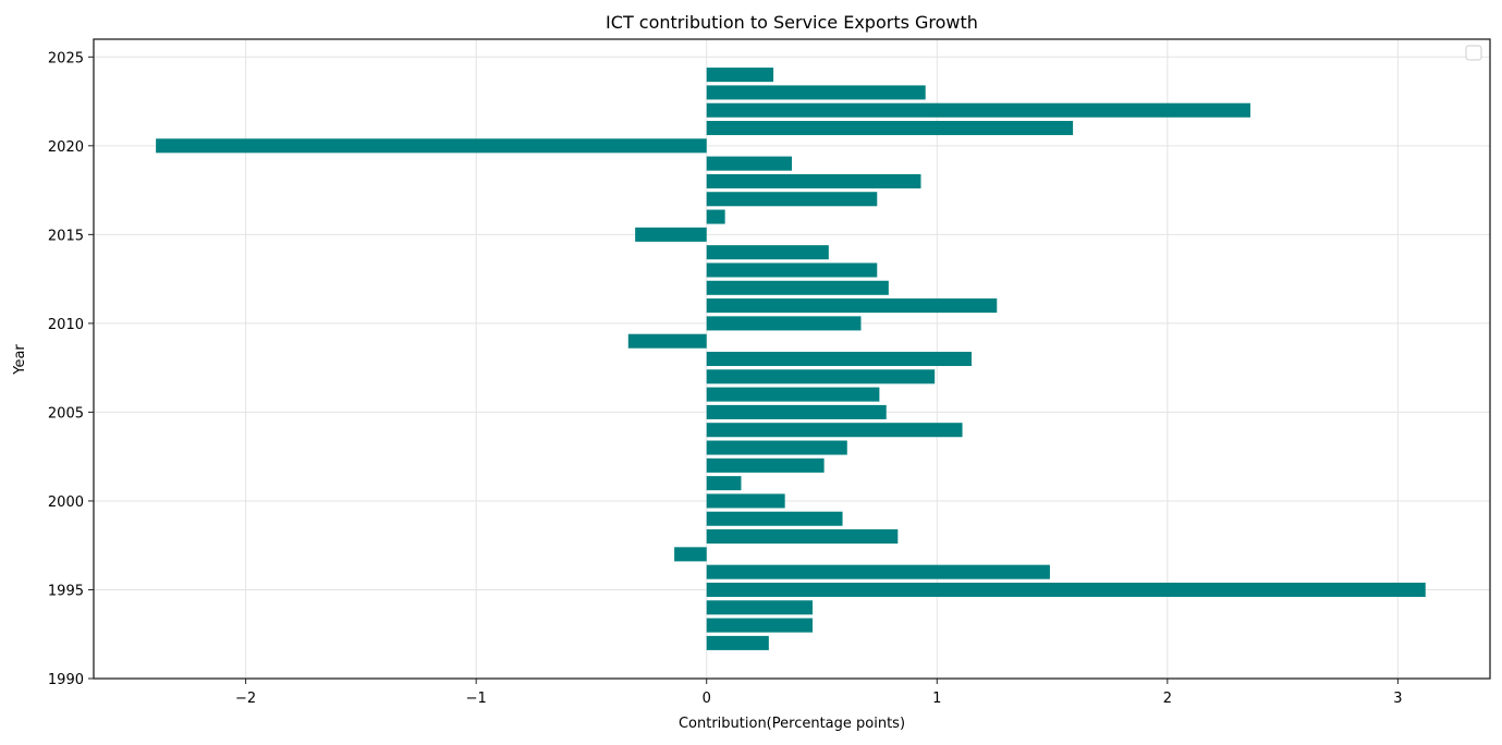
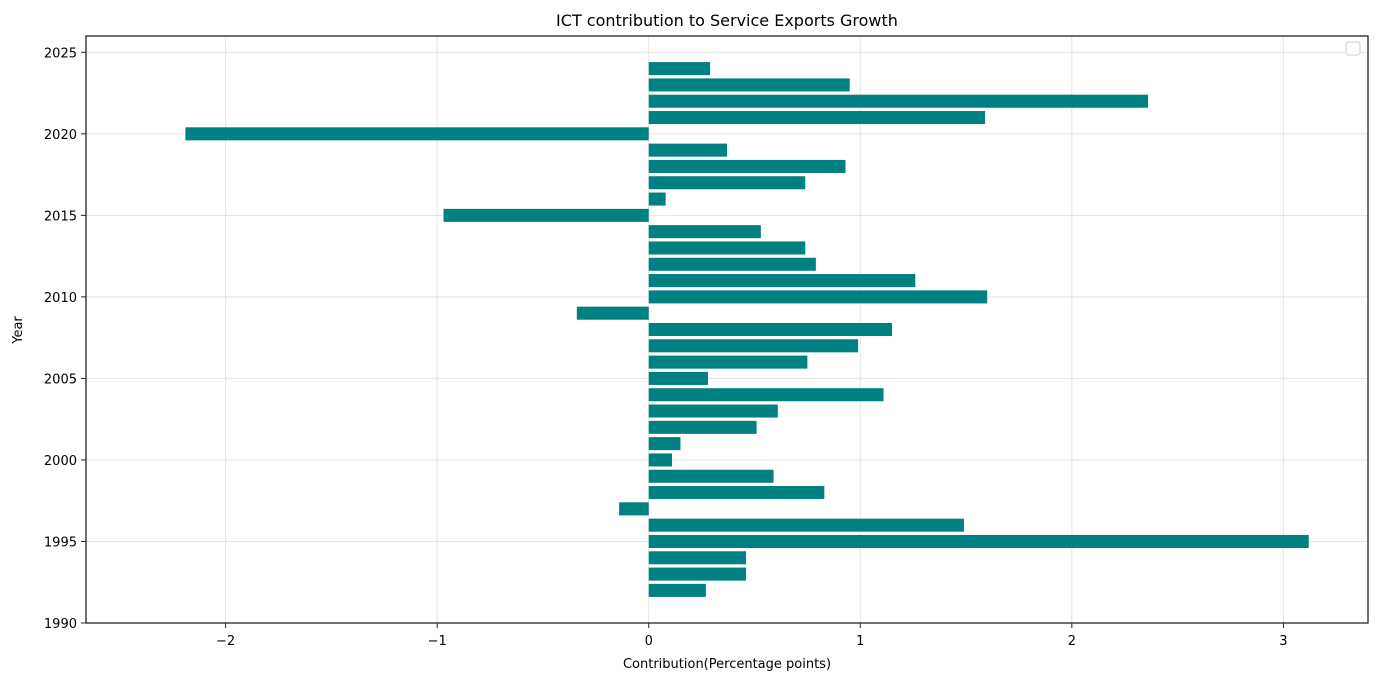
2000: 0.34 -> 0.11
2005: 0.78 -> 0.28
2010: 0.67 -> 1.60
2015: -0.31 -> -0.97
2020: -2.39 -> -2.19
